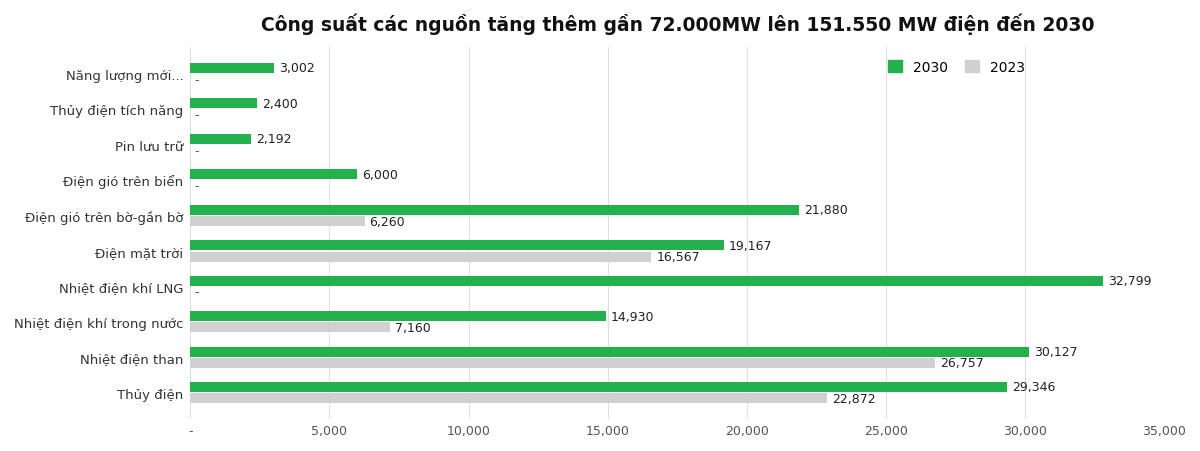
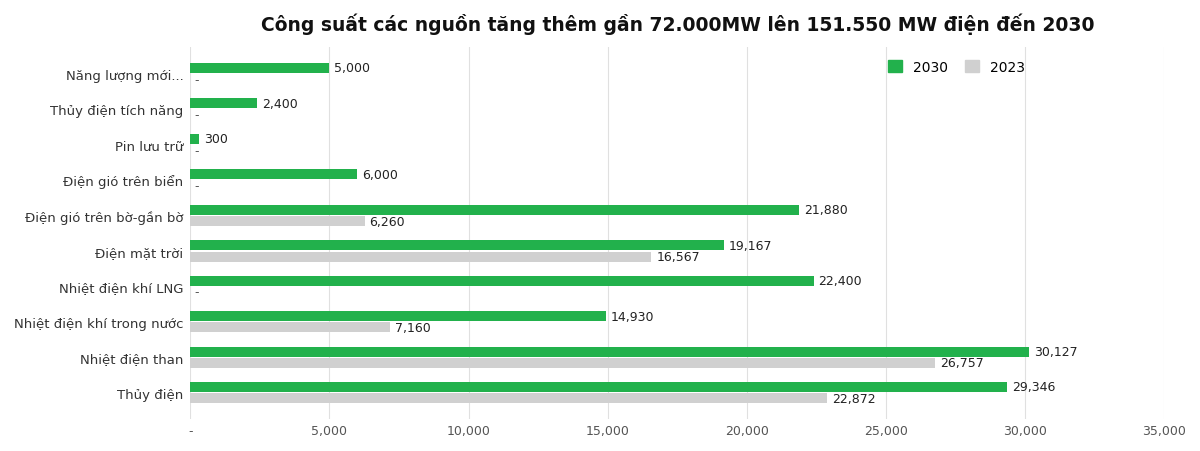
2030/Năng lượng mới...: 3,002 -> 5,000
2030/Pin lưu trữ: 2,192 -> 300
2030/Nhiệt điện khí LNG: 32,799 -> 22,400
